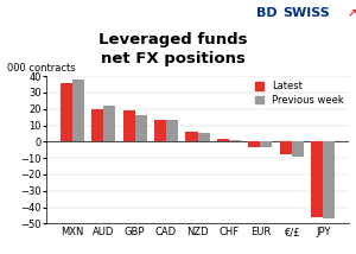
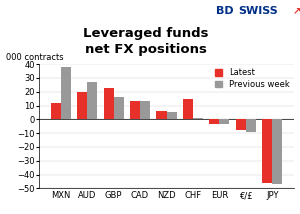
Latest/MXN: 36 -> 12
Previous week/AUD: 22 -> 27
Latest/GBP: 19 -> 23
Latest/CHF: 2 -> 15
